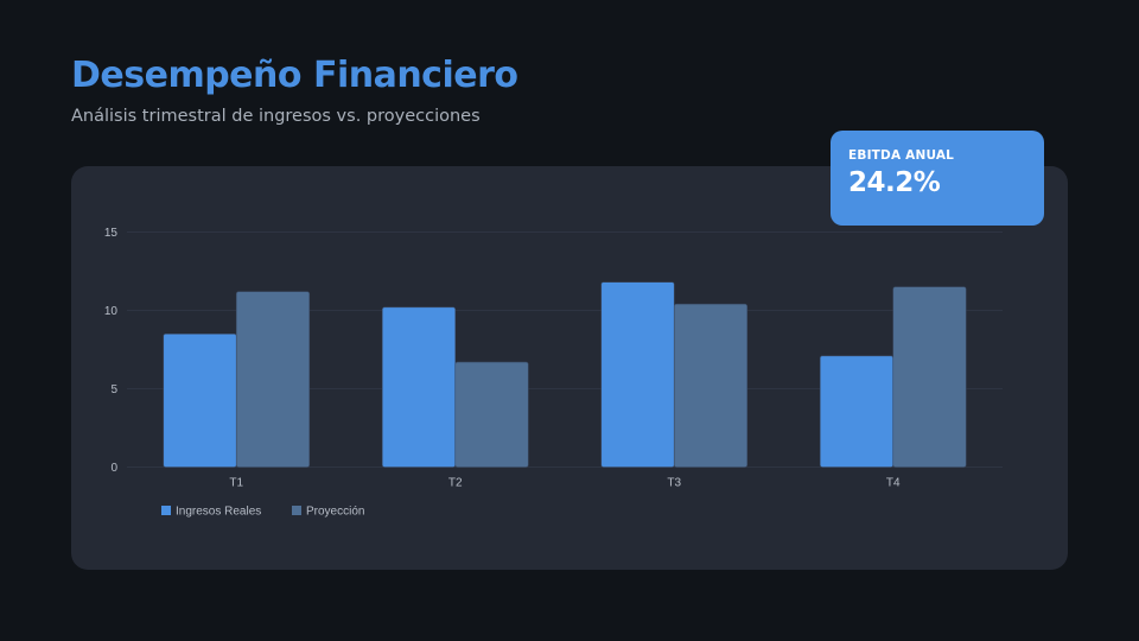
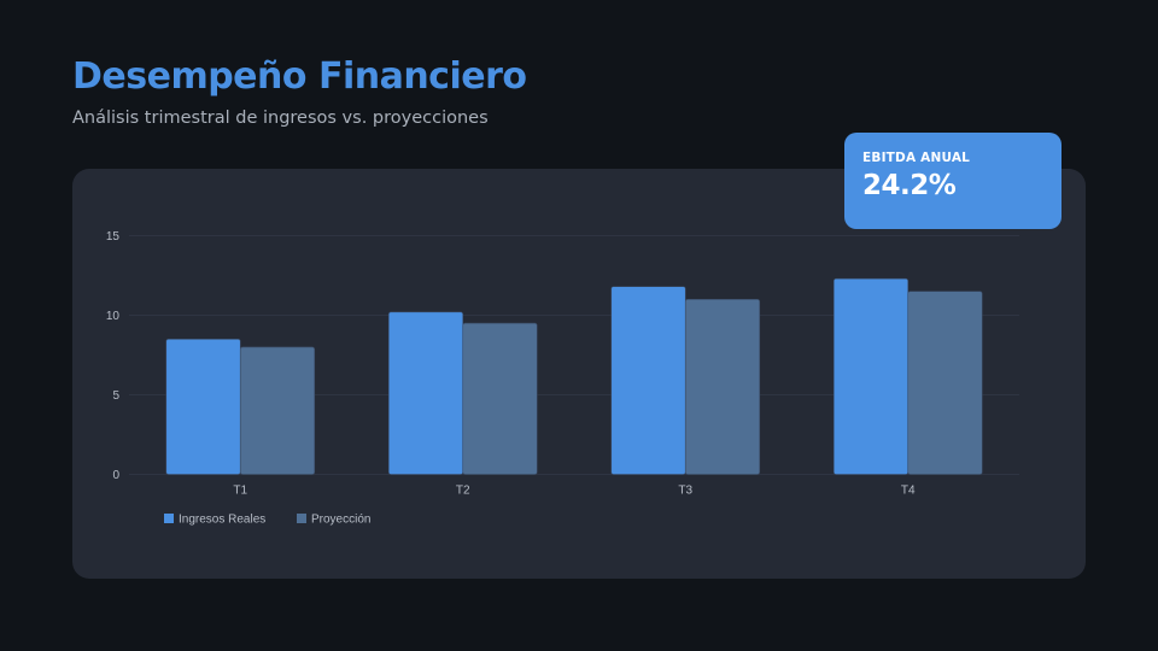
Proyección/T1: 11.2 -> 8.0
Proyección/T2: 6.7 -> 9.5
Proyección/T3: 10.4 -> 11.0
Ingresos Reales/T4: 7.1 -> 12.3
